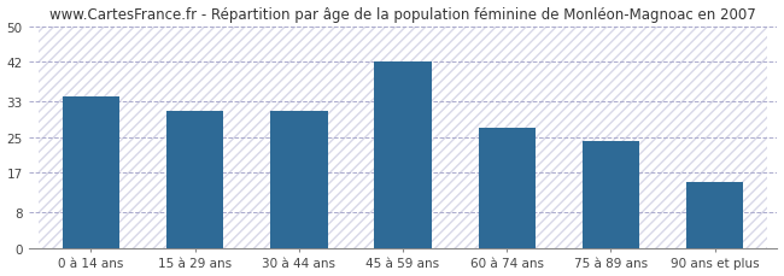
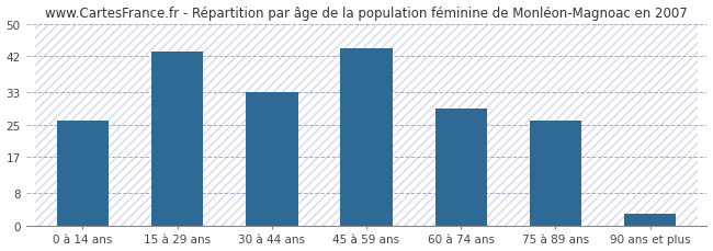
0 à 14 ans: 34 -> 26
15 à 29 ans: 31 -> 43
30 à 44 ans: 31 -> 33
45 à 59 ans: 42 -> 44
60 à 74 ans: 27 -> 29
75 à 89 ans: 24 -> 26
90 ans et plus: 15 -> 3
